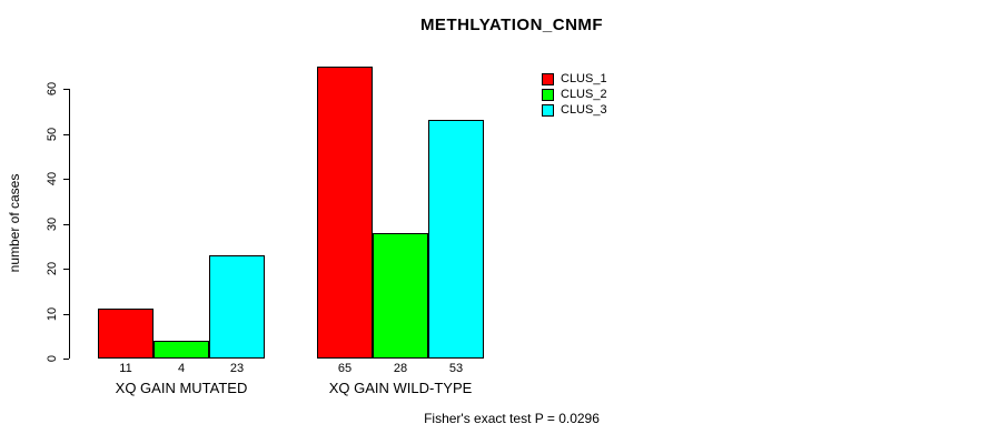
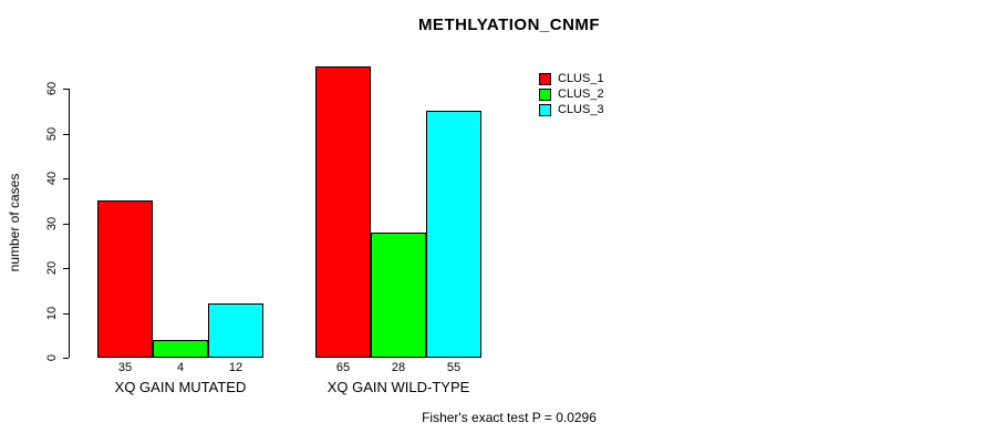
CLUS_1/XQ GAIN MUTATED: 11 -> 35
CLUS_3/XQ GAIN MUTATED: 23 -> 12
CLUS_3/XQ GAIN WILD-TYPE: 53 -> 55
